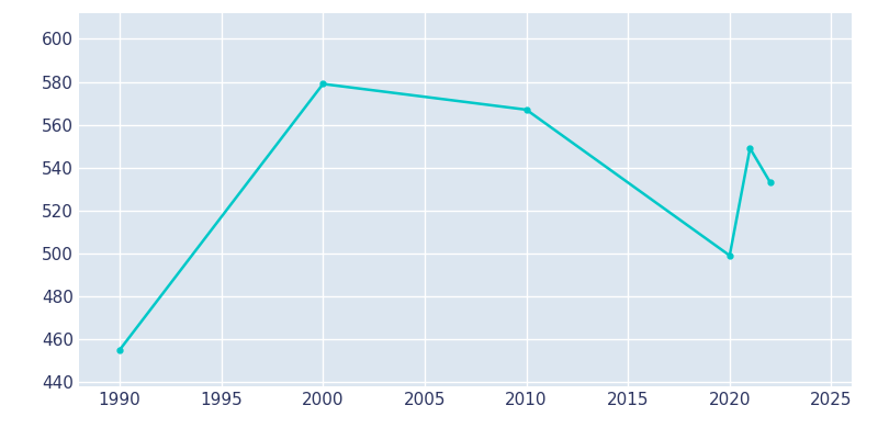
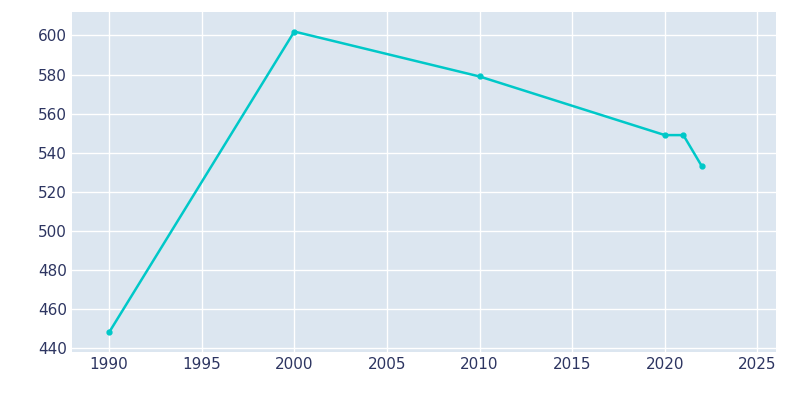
1990: 455 -> 448
2000: 579 -> 602
2010: 567 -> 579
2020: 499 -> 549
